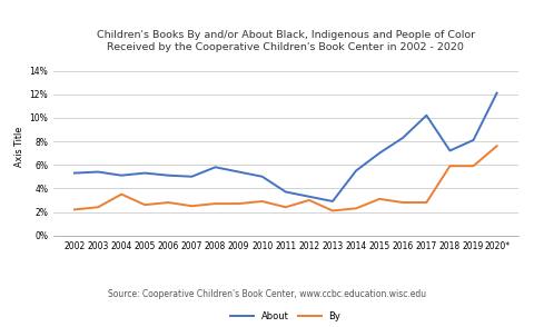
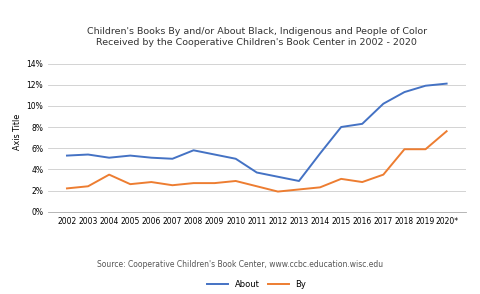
By/2012: 3.0% -> 1.9%
About/2015: 7.0% -> 8.0%
By/2017: 2.8% -> 3.5%
About/2018: 7.2% -> 11.3%
About/2019: 8.1% -> 11.9%
